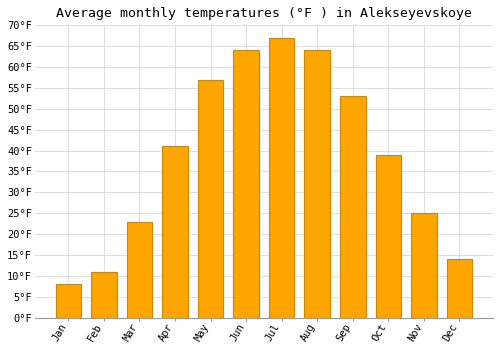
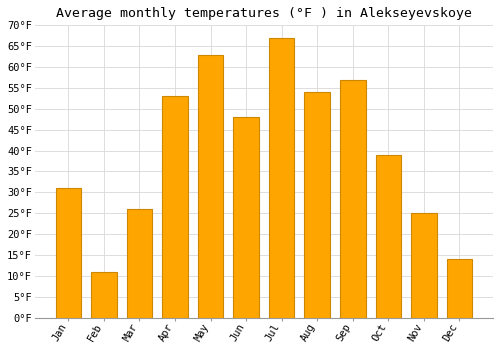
Jan: 8°F -> 31°F
Mar: 23°F -> 26°F
Apr: 41°F -> 53°F
May: 57°F -> 63°F
Jun: 64°F -> 48°F
Aug: 64°F -> 54°F
Sep: 53°F -> 57°F
